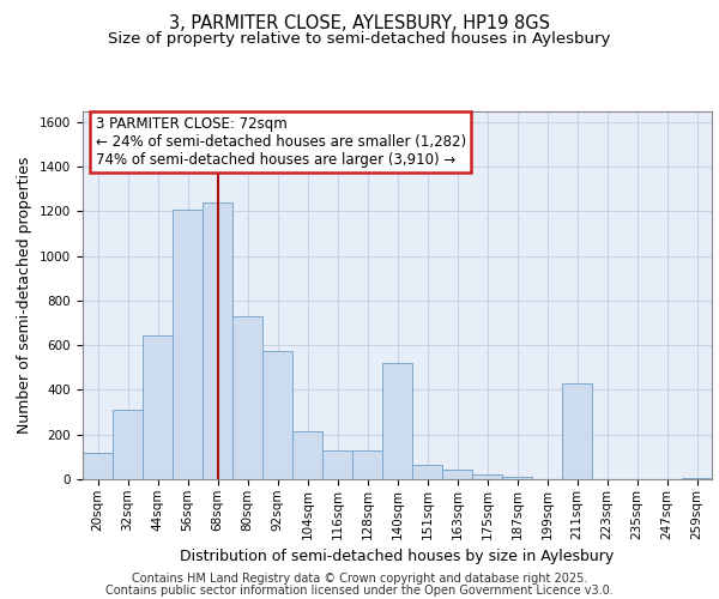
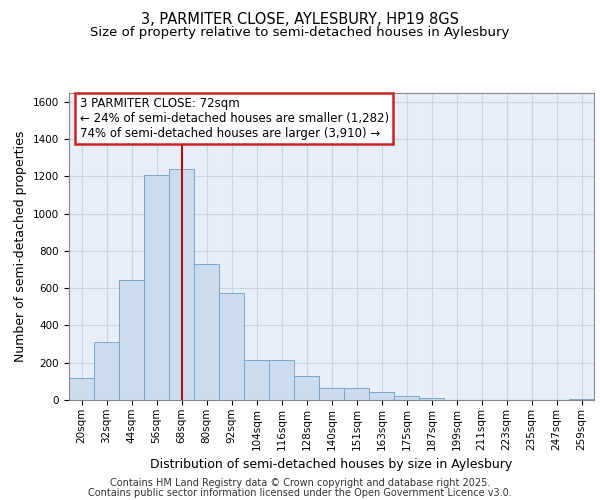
116sqm: 130 -> 220
140sqm: 520 -> 60
211sqm: 430 -> 0
